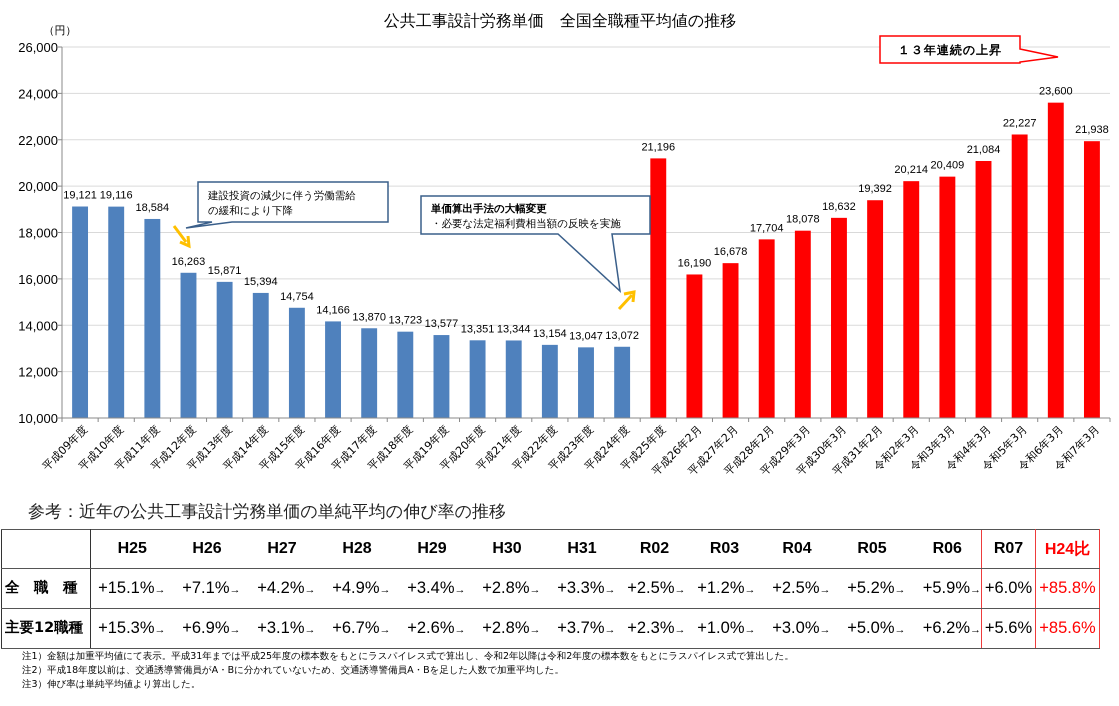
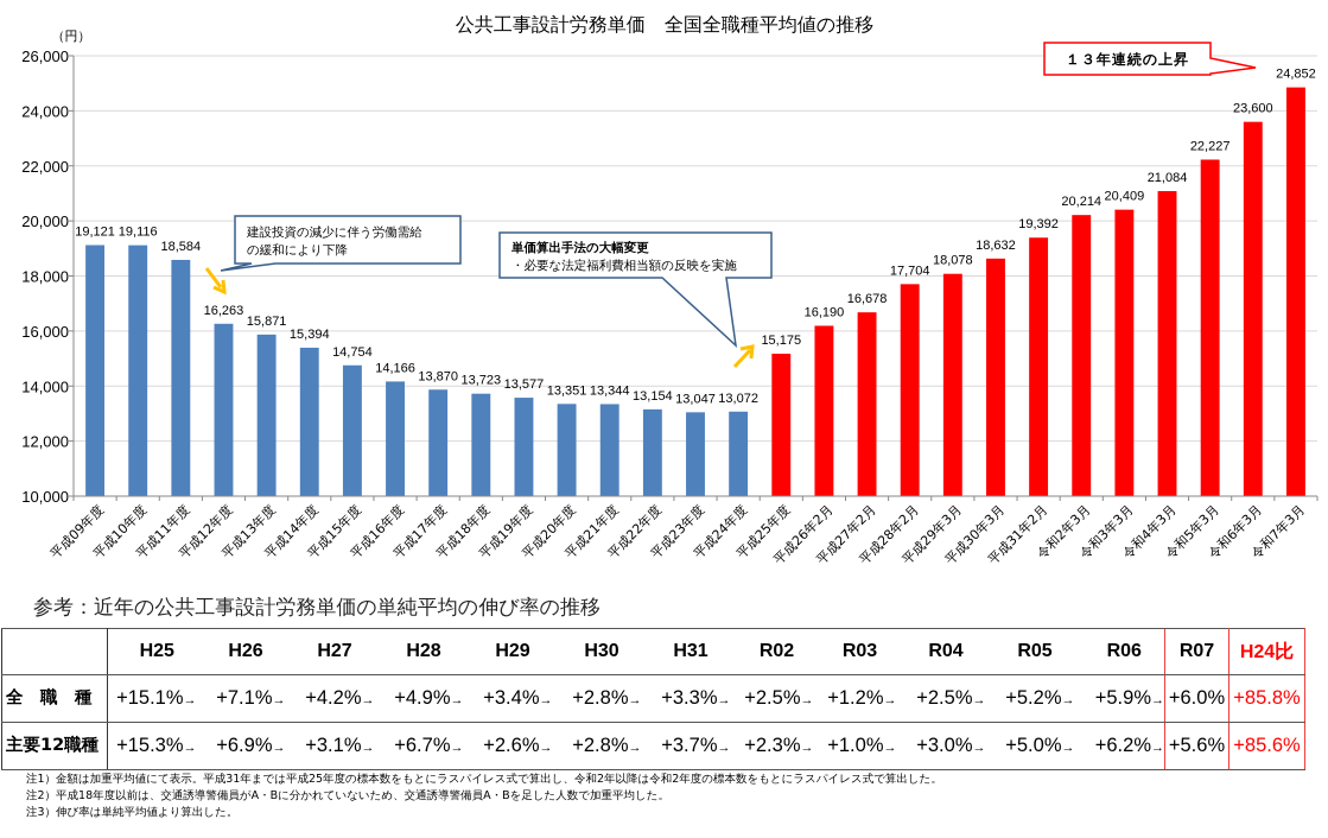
平成25年度: 21,196 -> 15,175
令和7年3月: 21,938 -> 24,852
